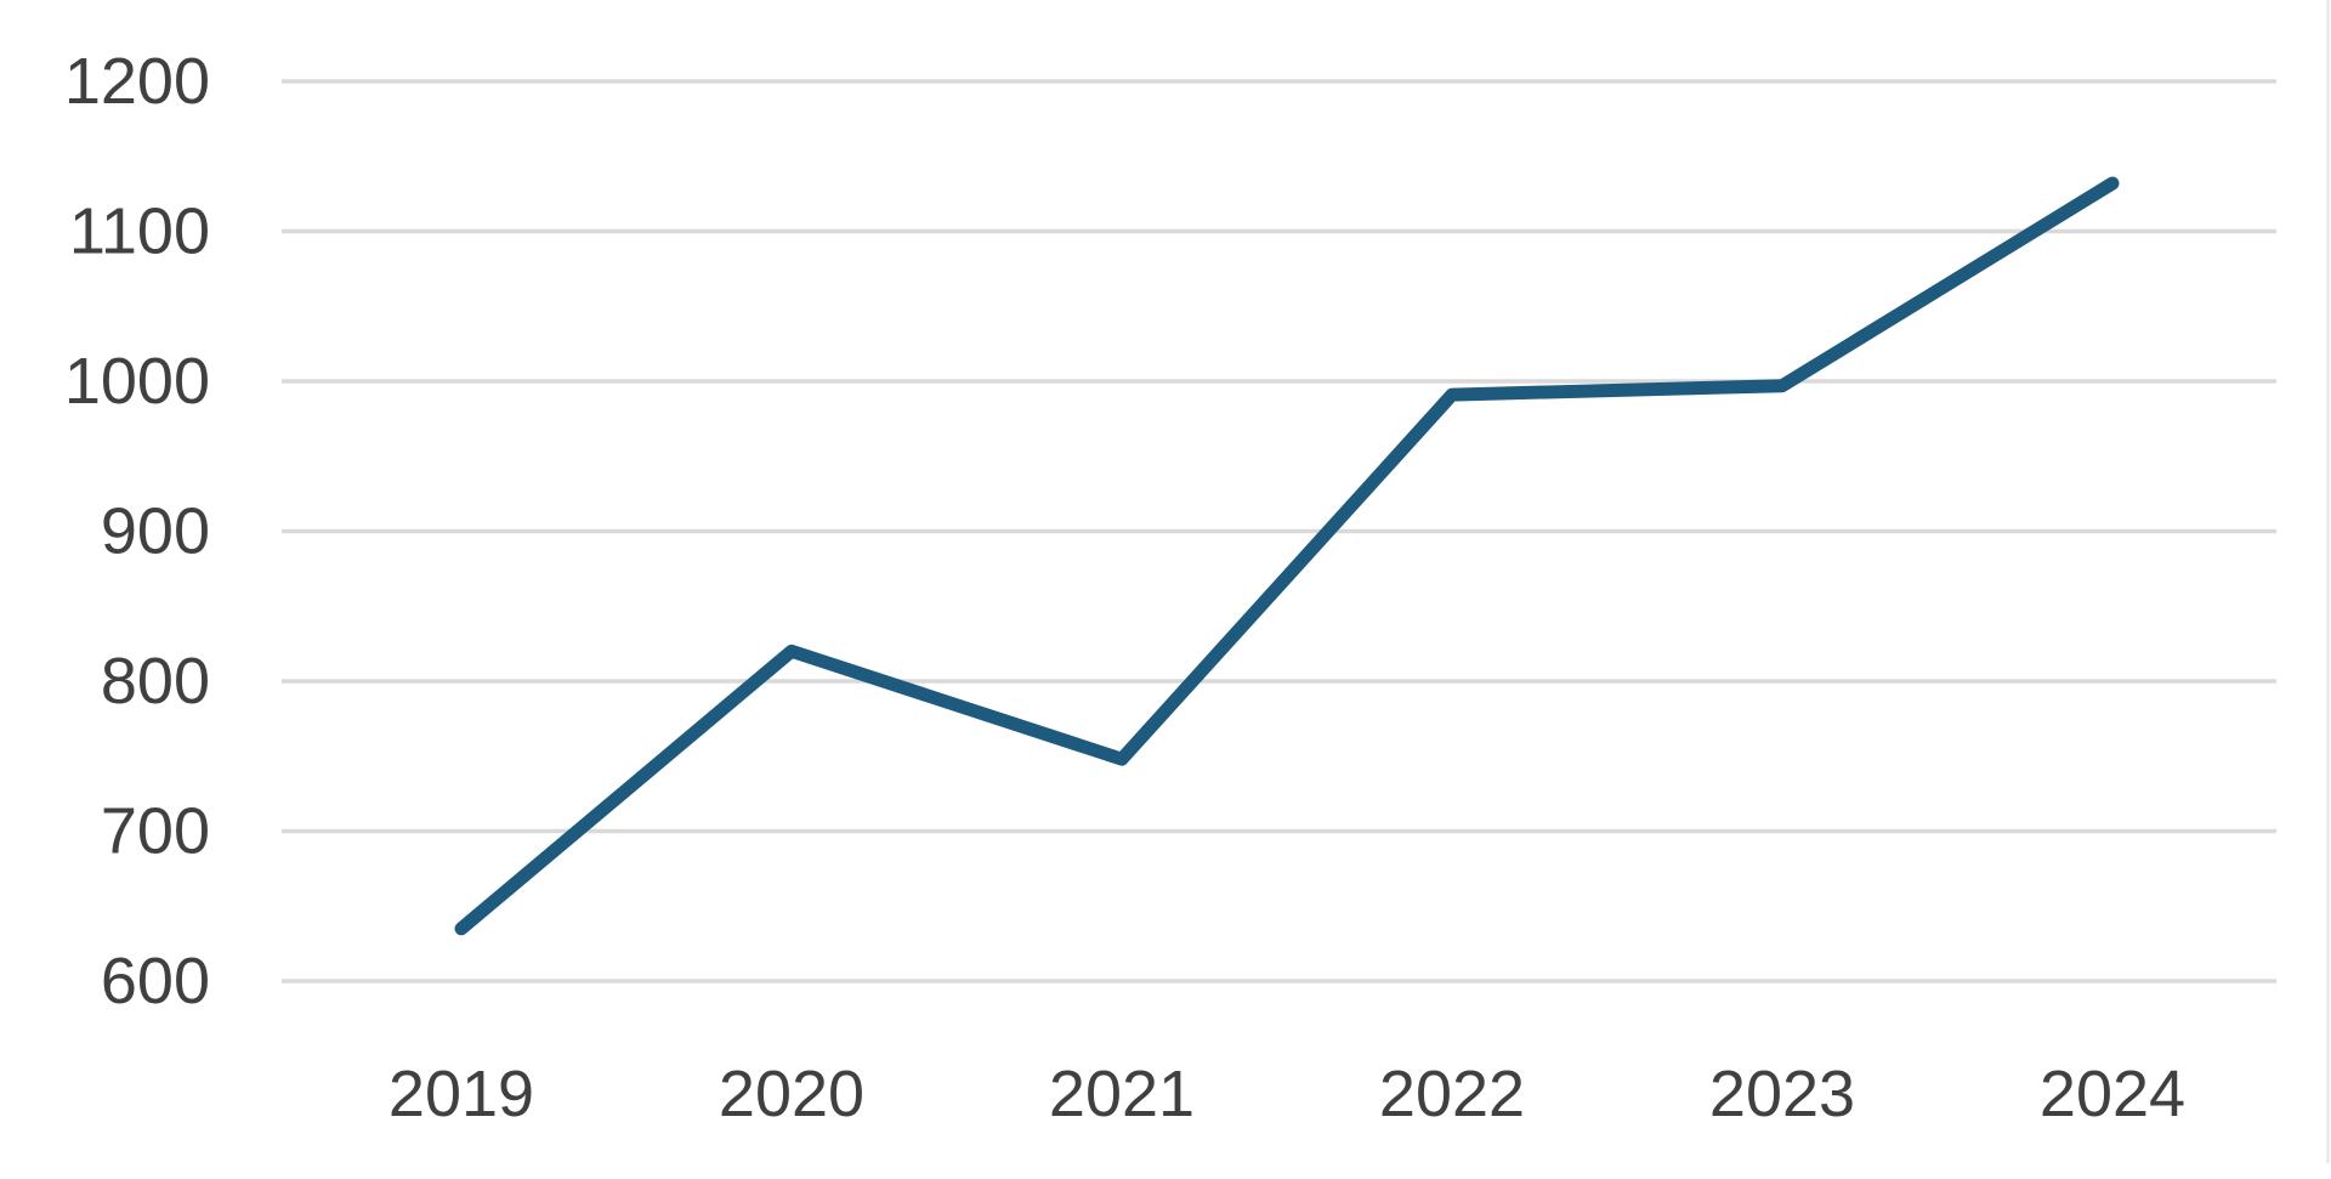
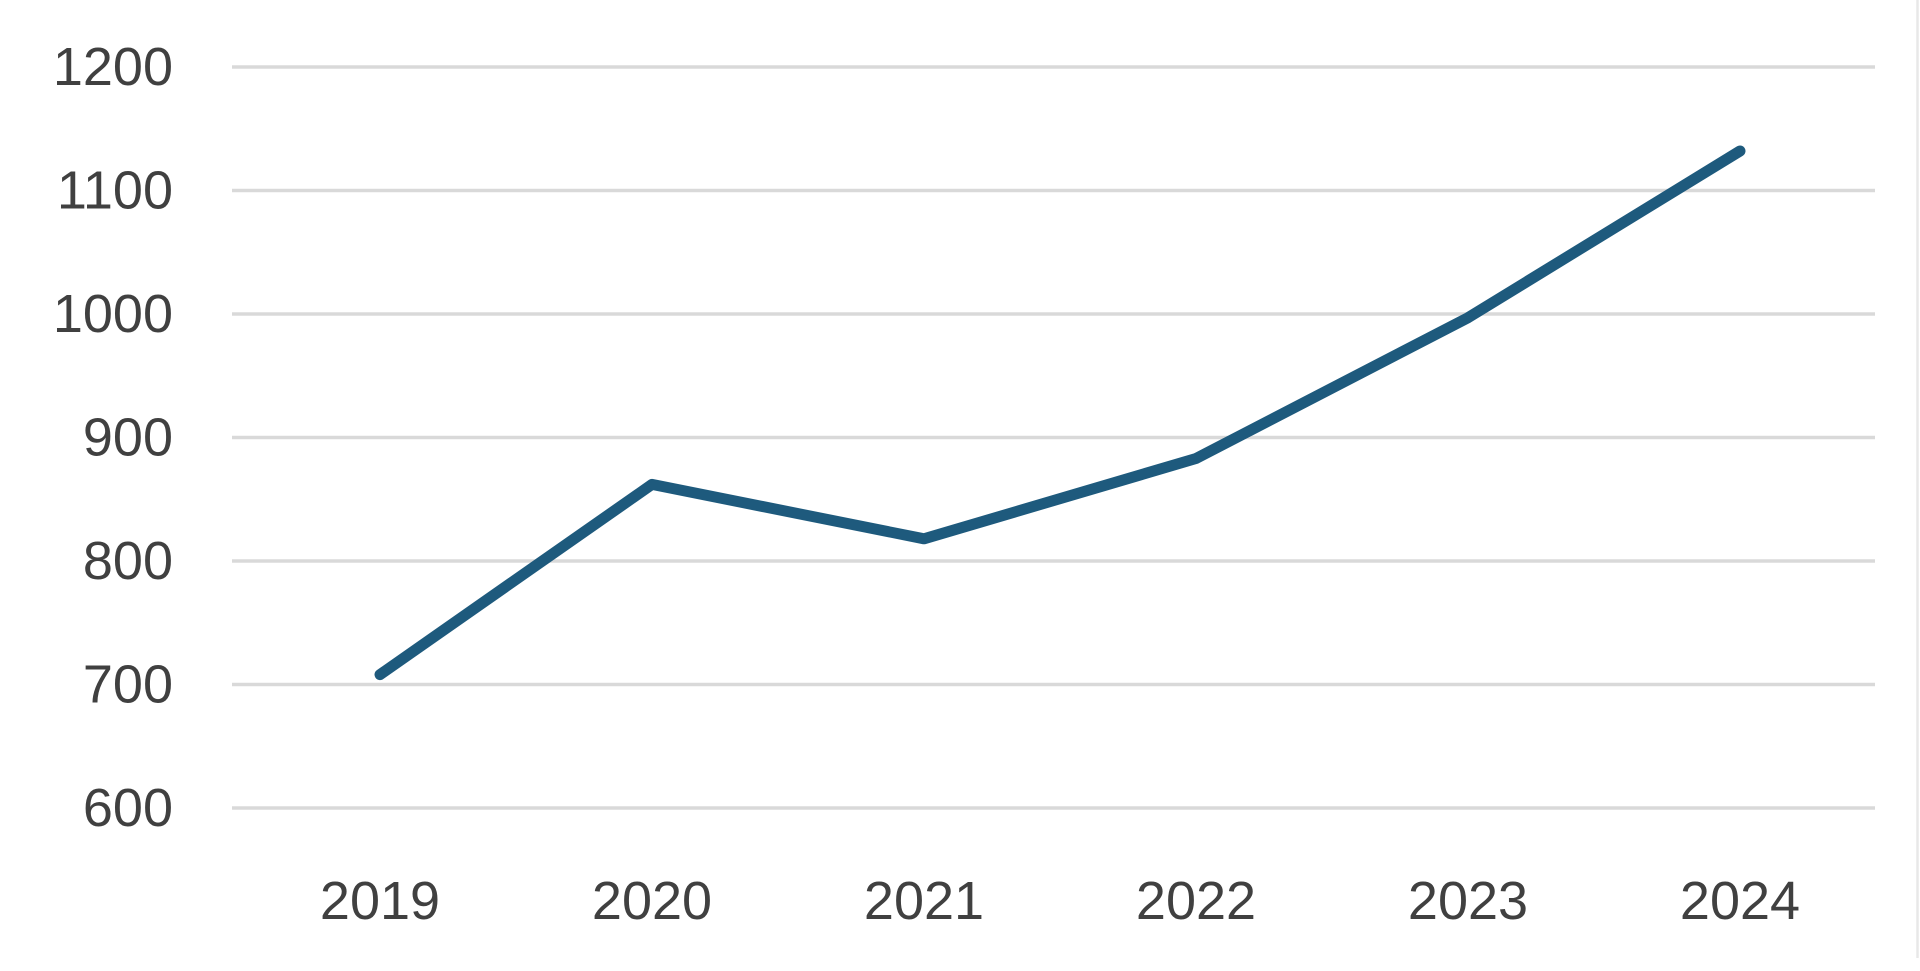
2019: 635 -> 708
2020: 820 -> 862
2021: 748 -> 818
2022: 991 -> 883
